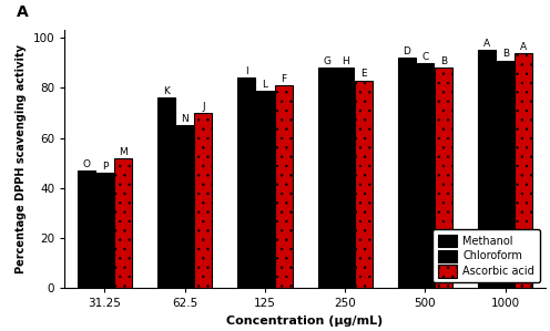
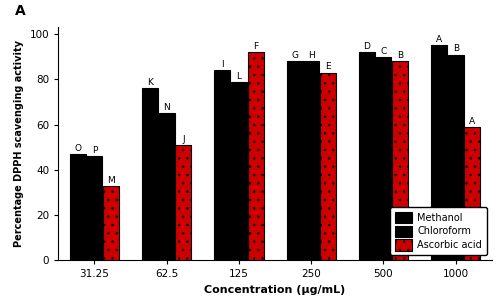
Ascorbic acid/31.25: 52 -> 33
Ascorbic acid/62.5: 70 -> 51
Ascorbic acid/125: 81 -> 92
Ascorbic acid/1000: 94 -> 59
